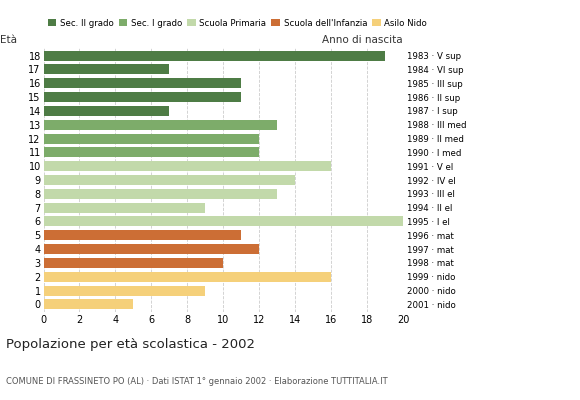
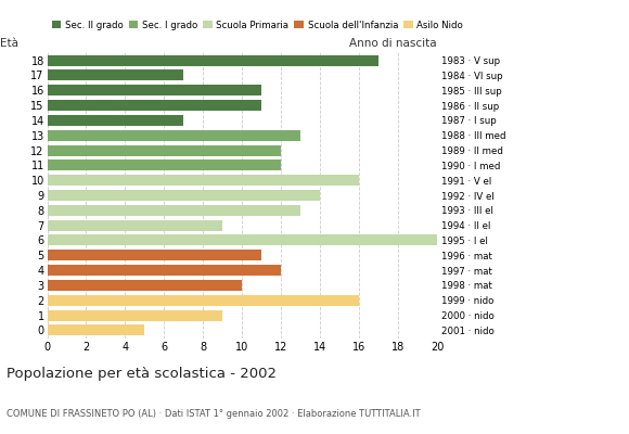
18: 19 -> 17
